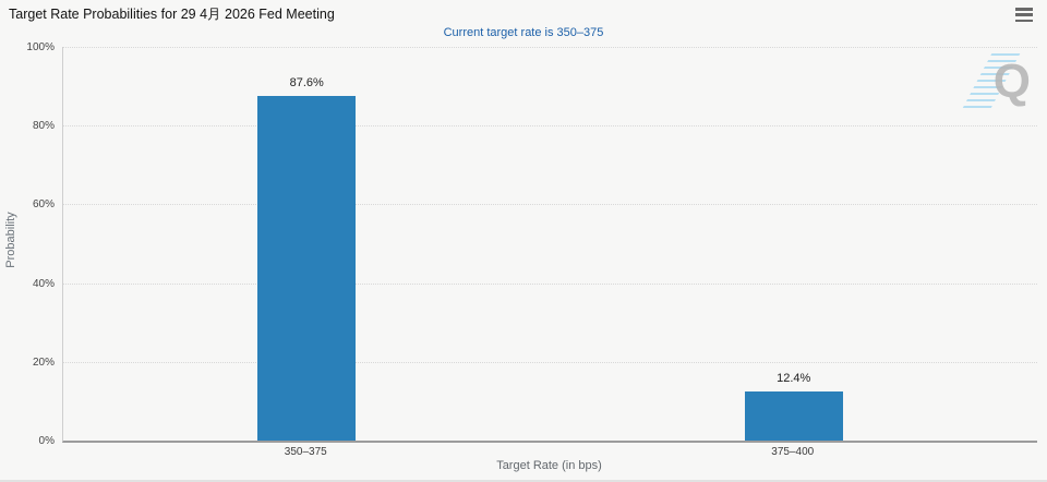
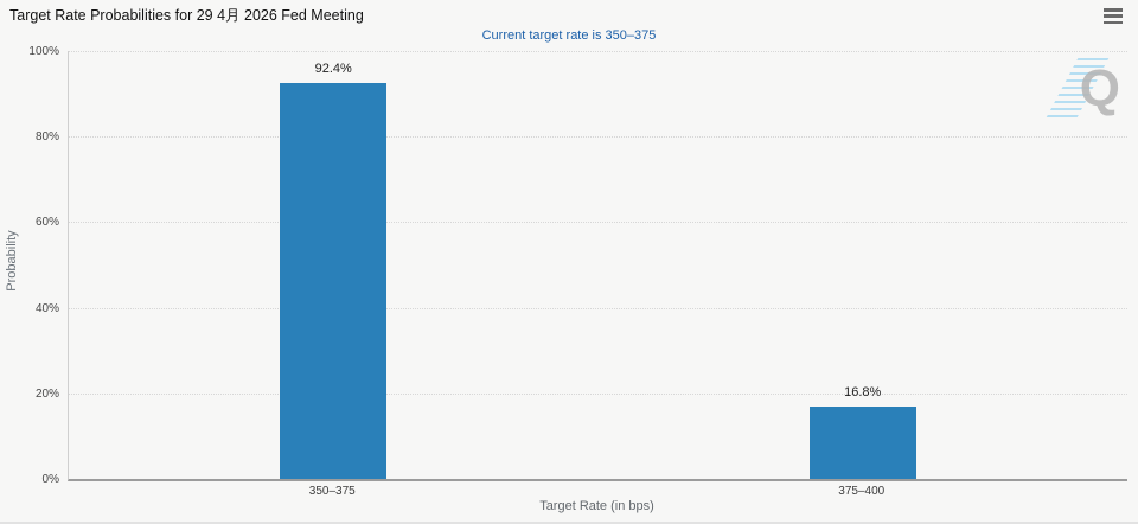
350–375: 87.6% -> 92.4%
375–400: 12.4% -> 16.8%
